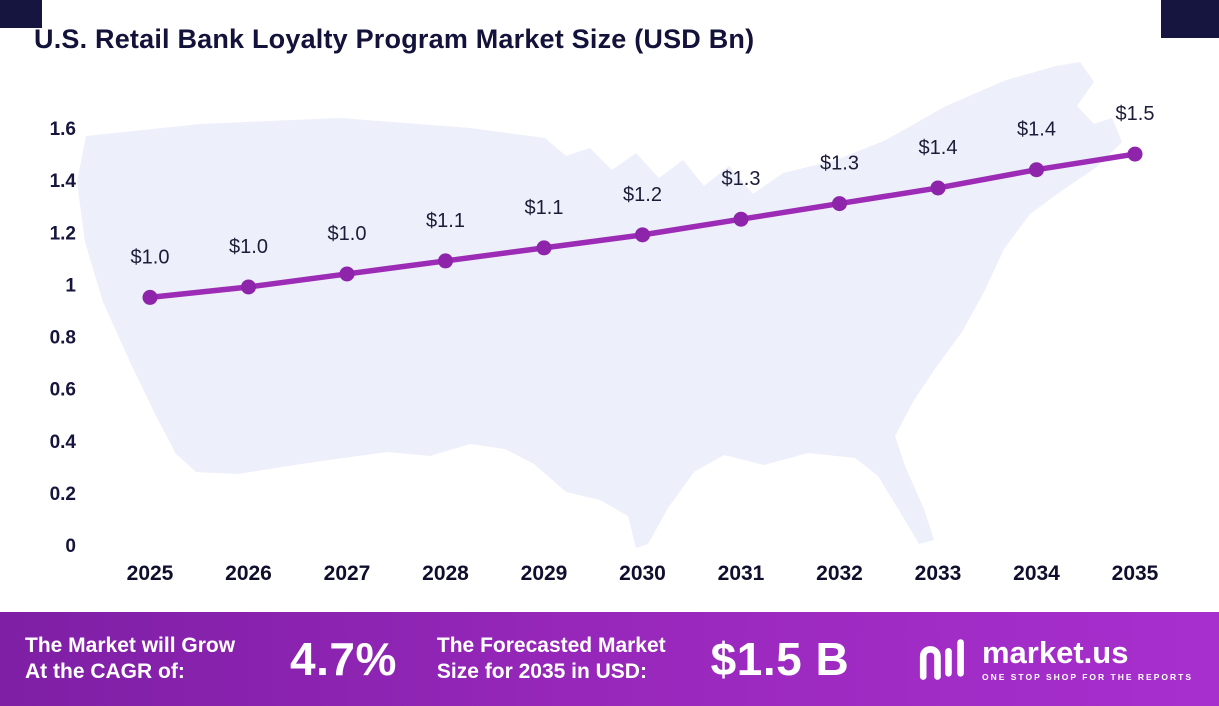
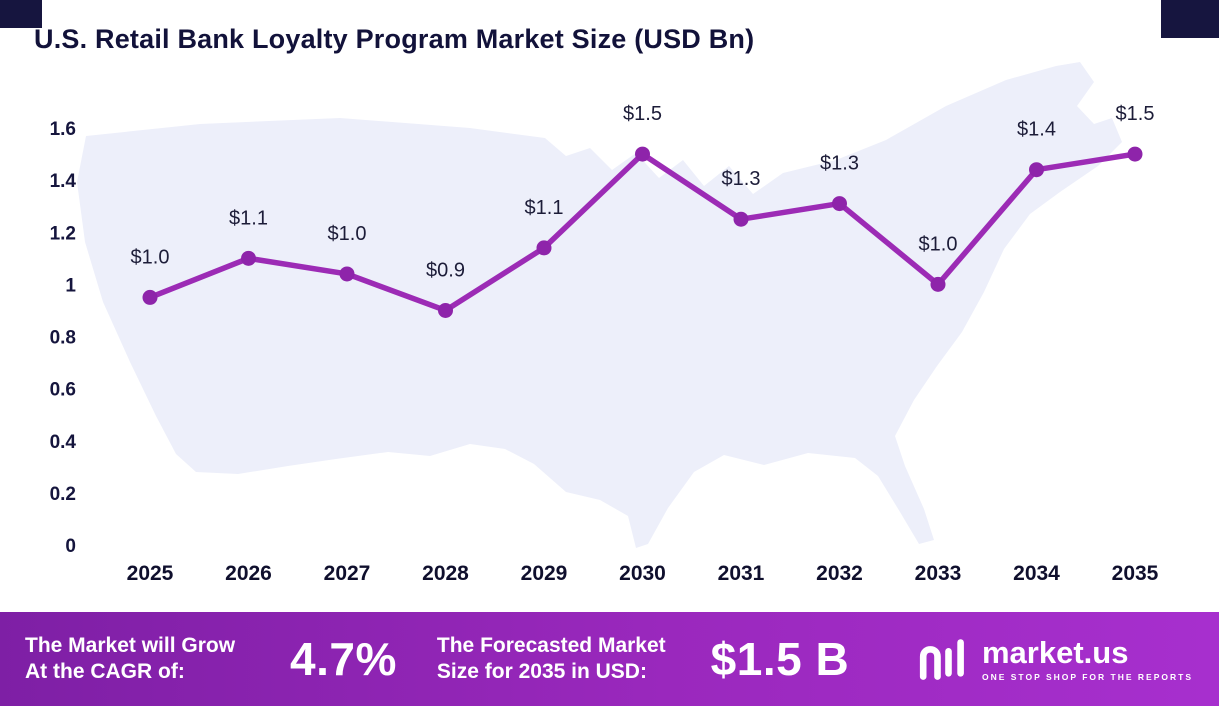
2026: $1.0 -> $1.1
2028: $1.1 -> $0.9
2030: $1.2 -> $1.5
2033: $1.4 -> $1.0
